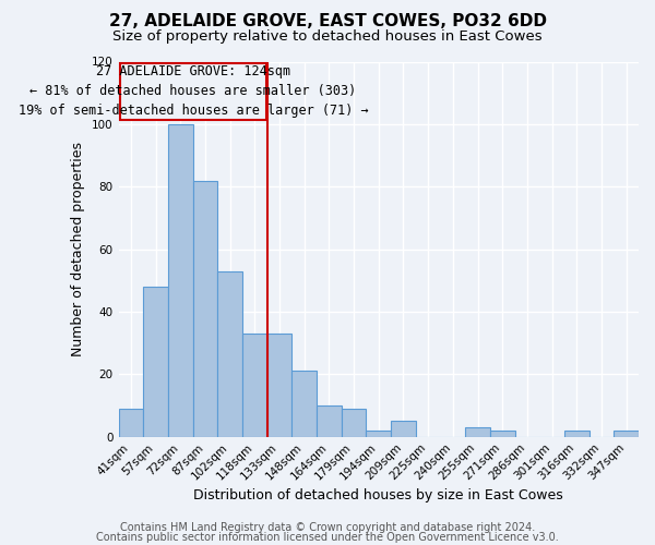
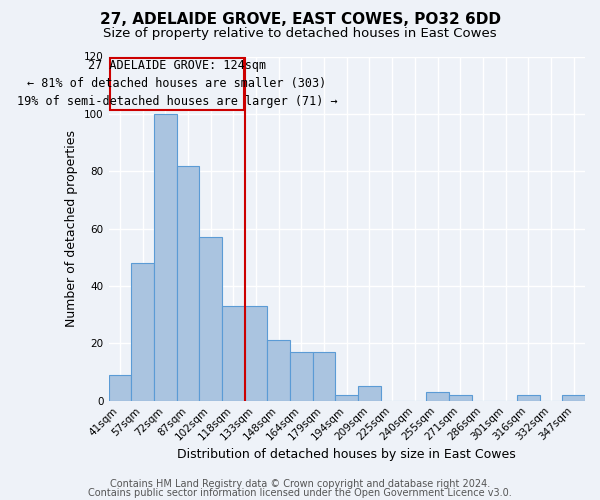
102sqm: 53 -> 57
164sqm: 10 -> 17
179sqm: 9 -> 17
